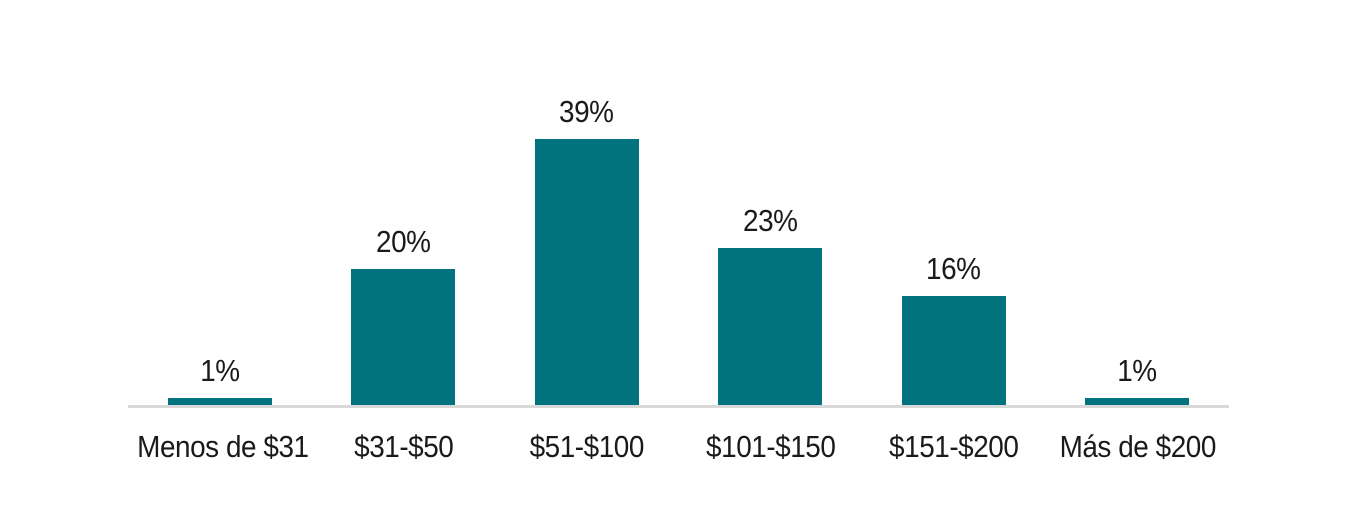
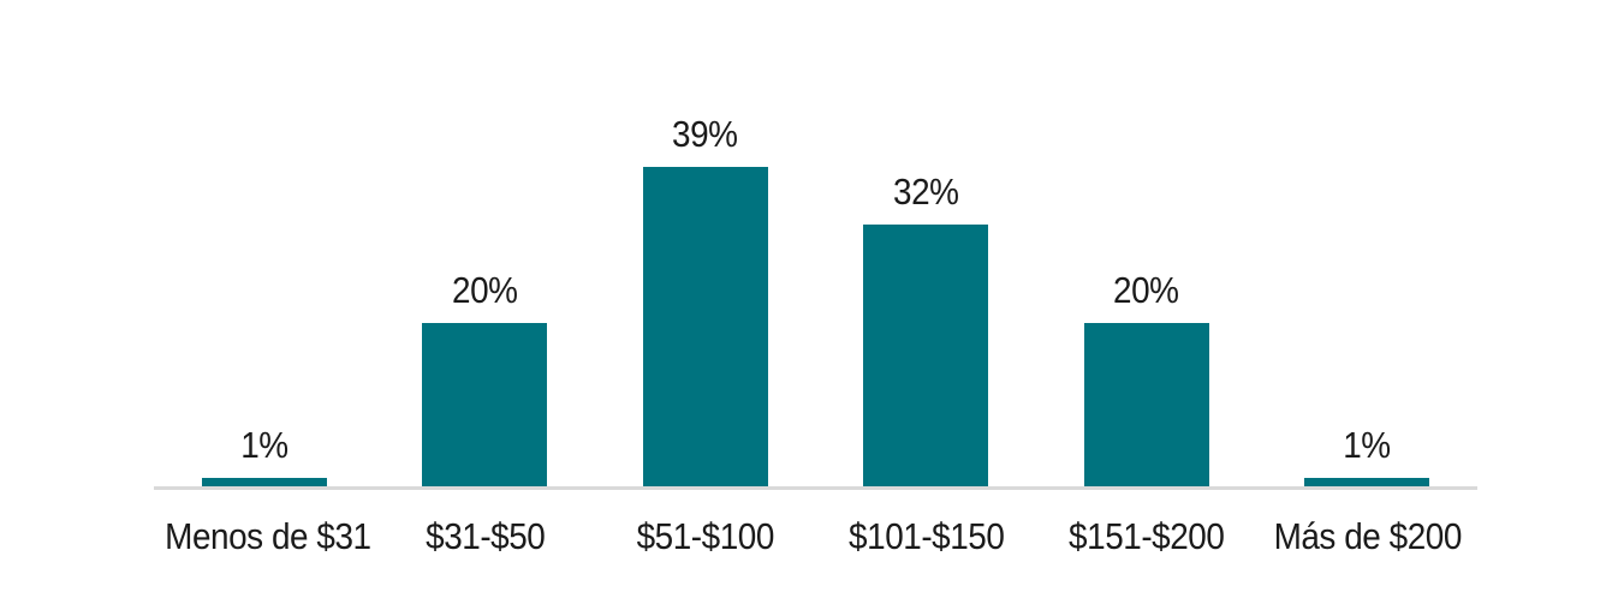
$101-$150: 23% -> 32%
$151-$200: 16% -> 20%
